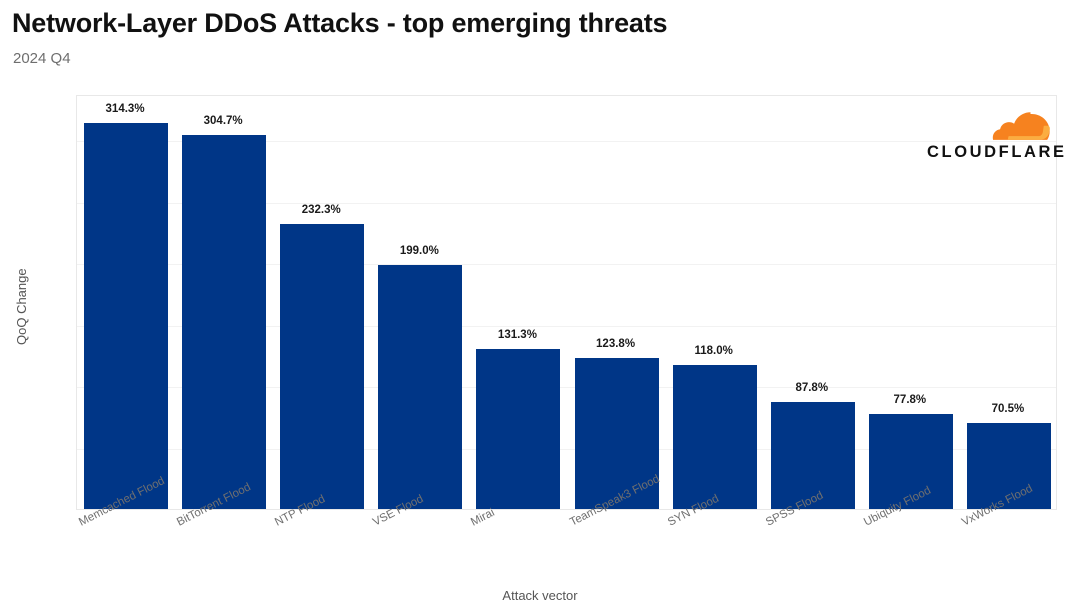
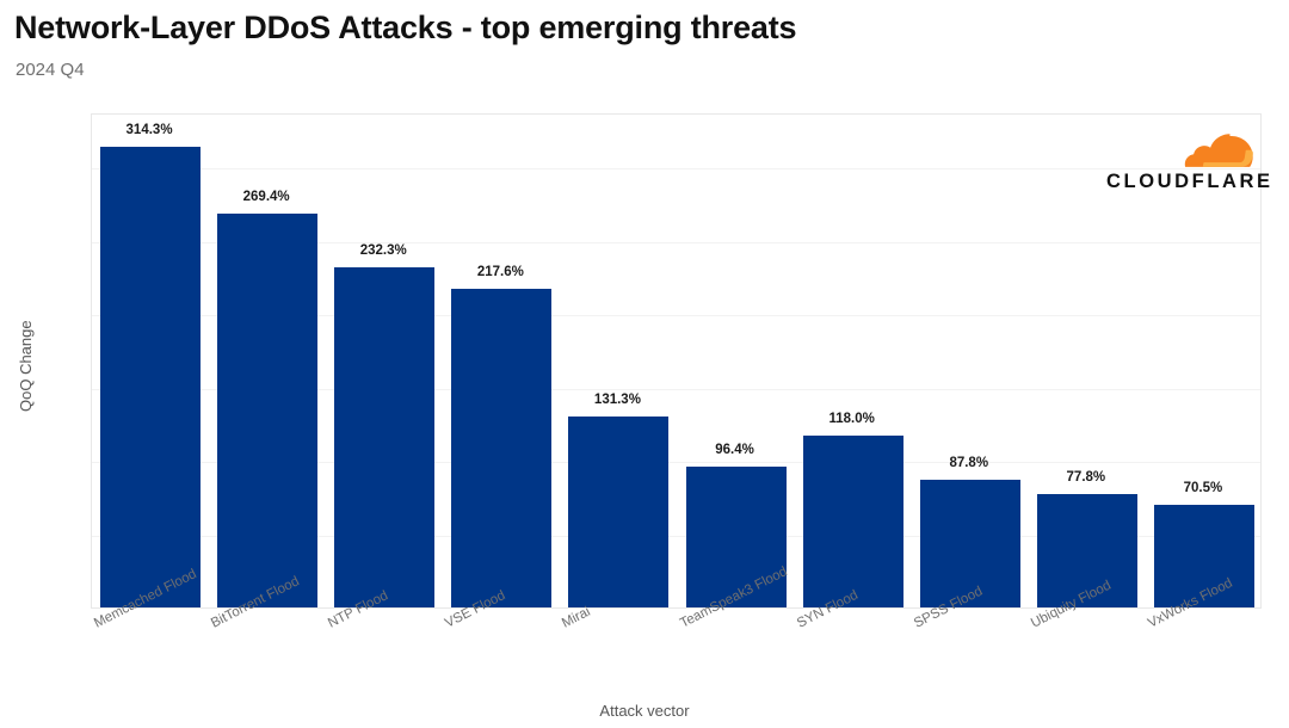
BitTorrent Flood: 304.7% -> 269.4%
VSE Flood: 199.0% -> 217.6%
TeamSpeak3 Flood: 123.8% -> 96.4%
